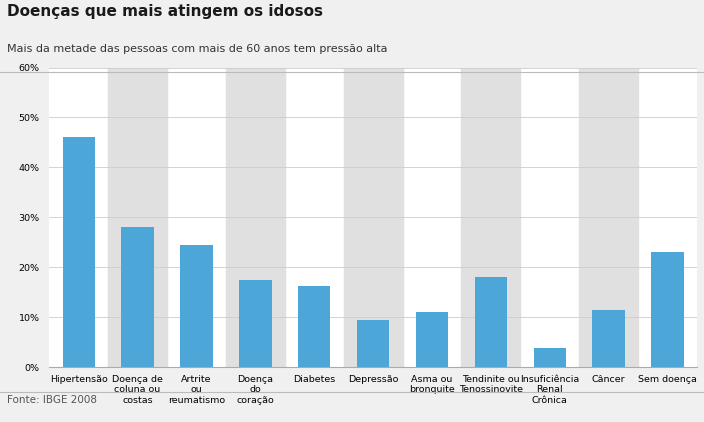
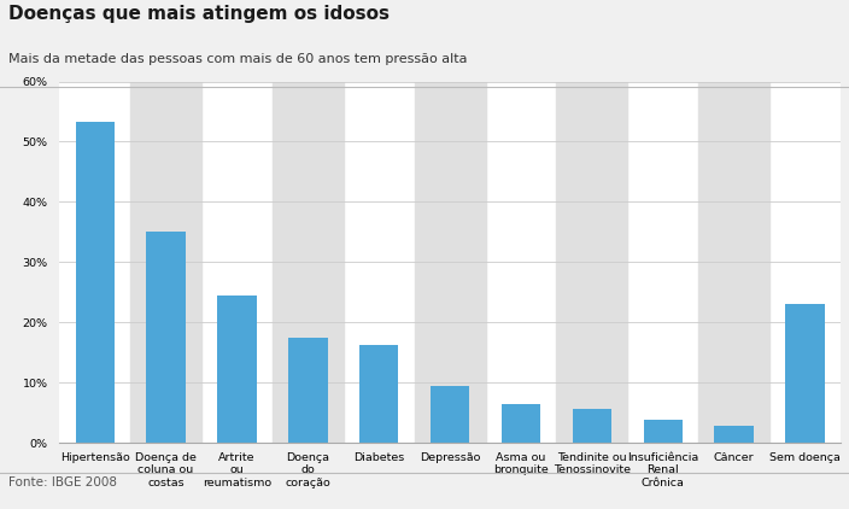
Hipertensão: 46.0% -> 53.3%
Doença de coluna ou costas: 28.0% -> 35.0%
Asma ou bronquite: 11.0% -> 6.5%
Tendinite ou Tenossinovite: 18.0% -> 5.6%
Câncer: 11.5% -> 2.9%
